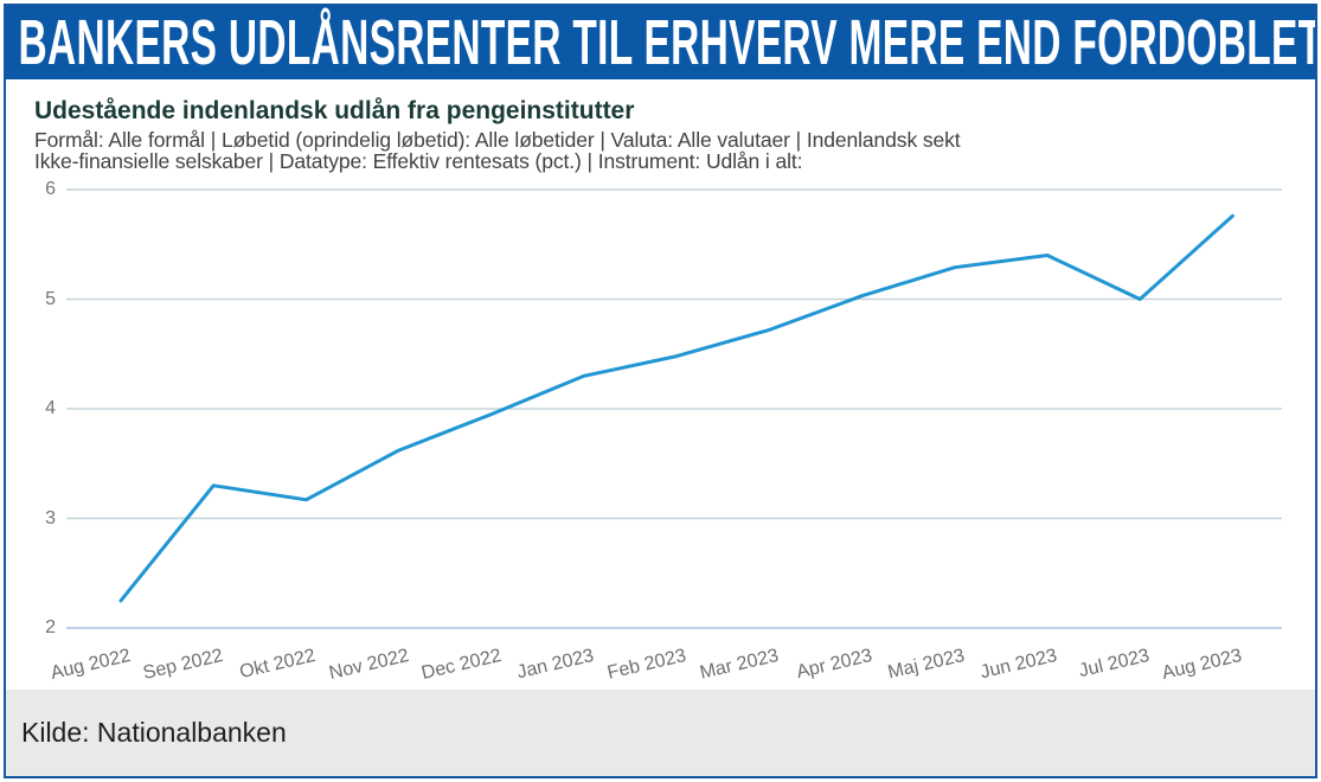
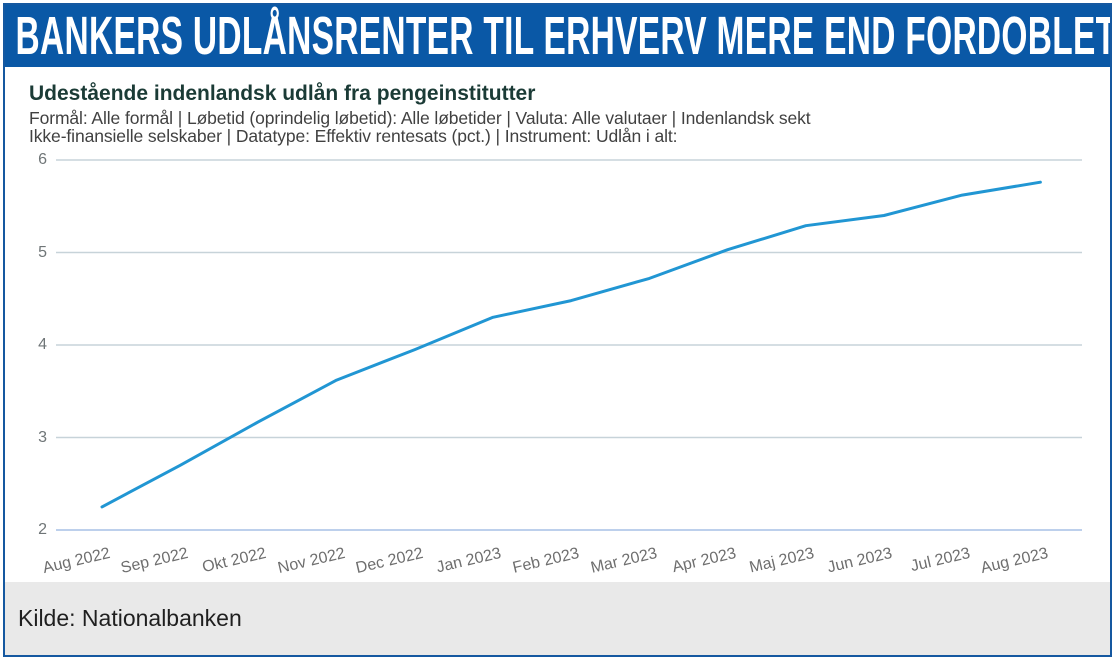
Sep 2022: 3.3 -> 2.7
Jul 2023: 5.0 -> 5.6
